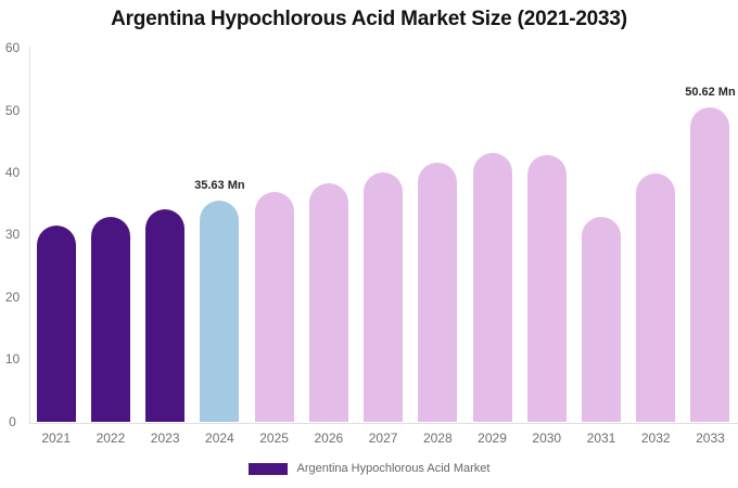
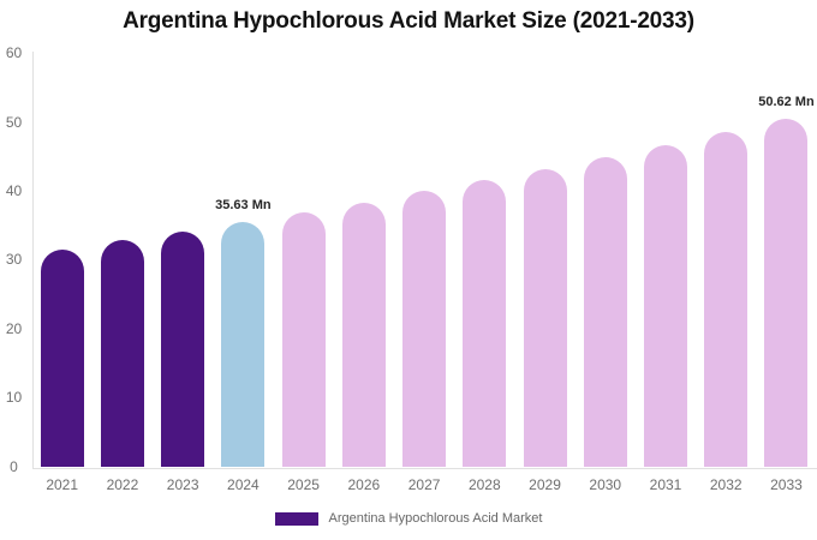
2030: 43 -> 45
2031: 33 -> 47
2032: 40 -> 49
